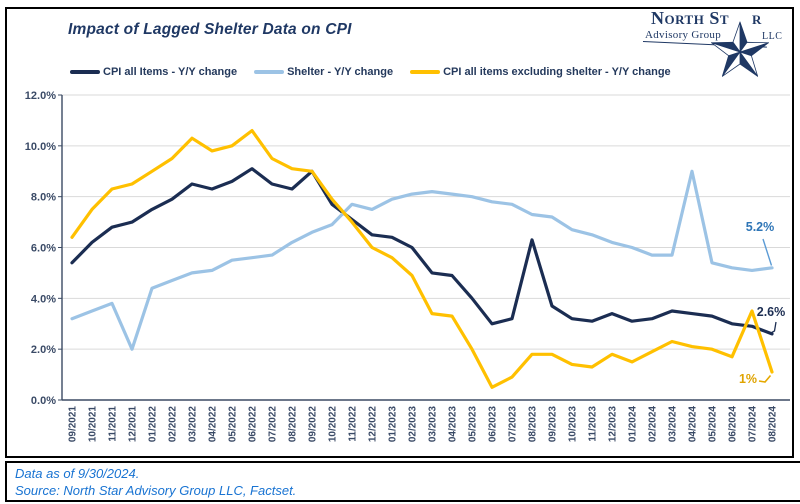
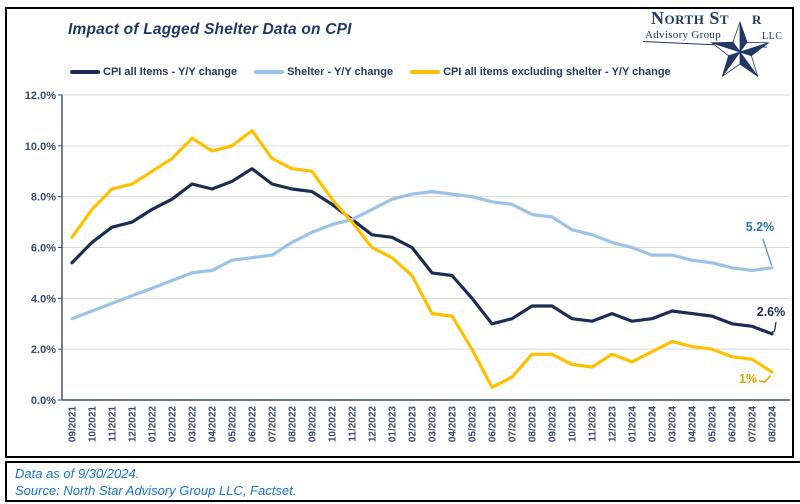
Shelter - Y/Y change/12/2021: 2.0% -> 4.1%
CPI all Items - Y/Y change/09/2022: 9.0% -> 8.2%
Shelter - Y/Y change/11/2022: 7.7% -> 7.1%
CPI all Items - Y/Y change/08/2023: 6.3% -> 3.7%
Shelter - Y/Y change/04/2024: 9.0% -> 5.5%
CPI all items excluding shelter - Y/Y change/07/2024: 3.5% -> 1.6%
